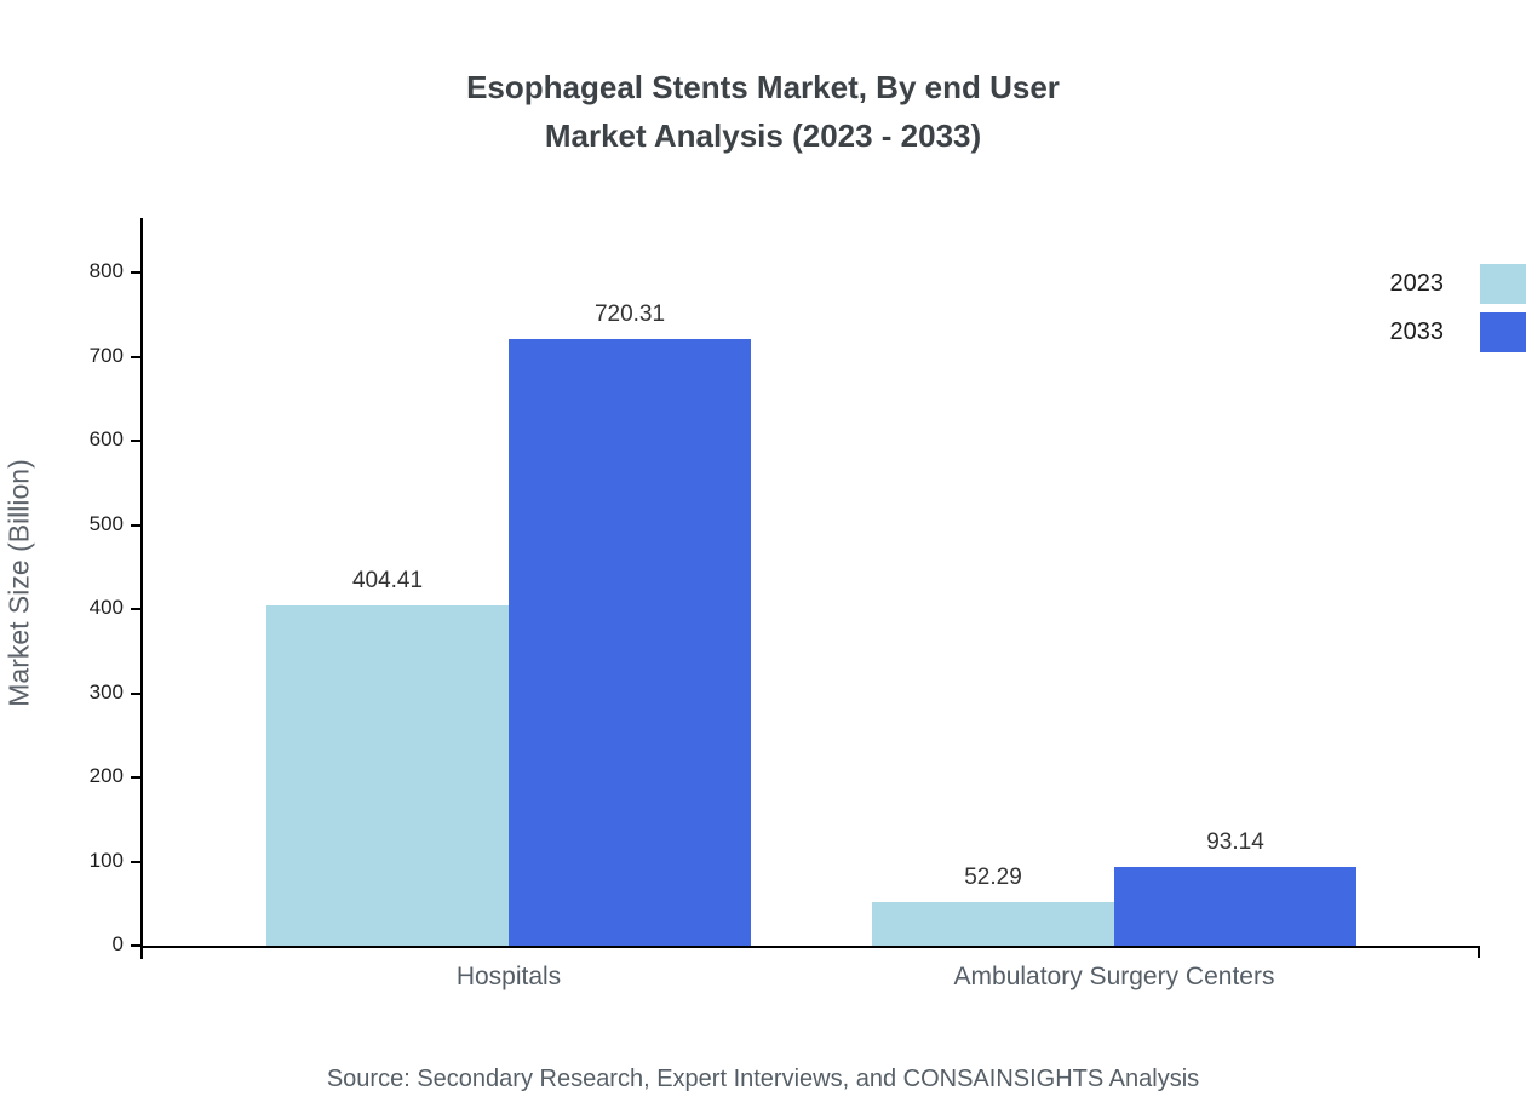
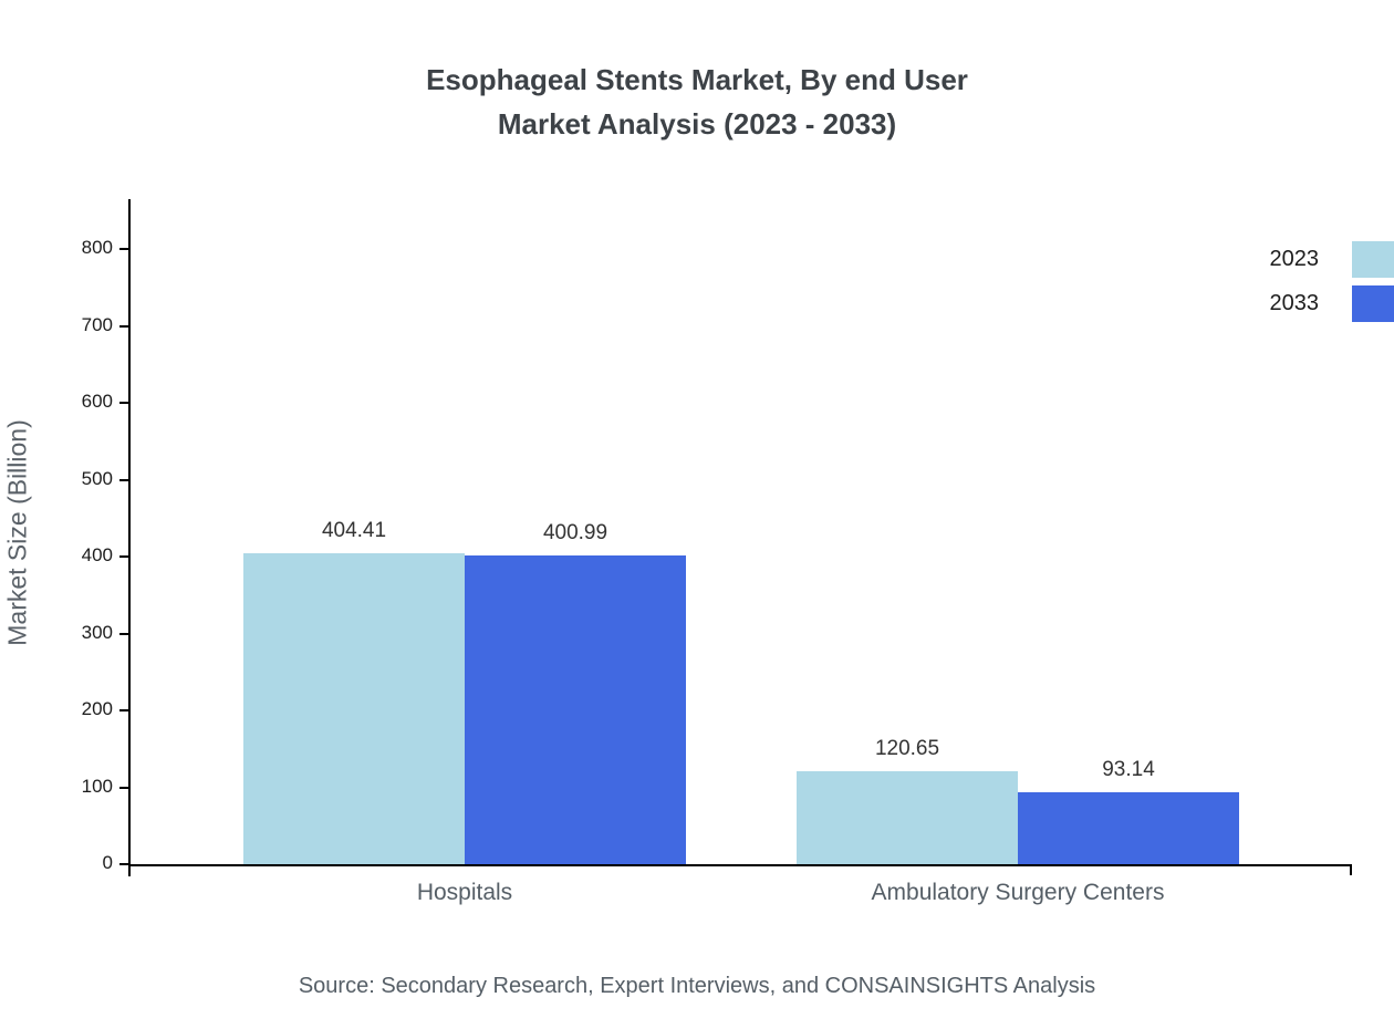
2033/Hospitals: 720.31 -> 400.99
2023/Ambulatory Surgery Centers: 52.29 -> 120.65
